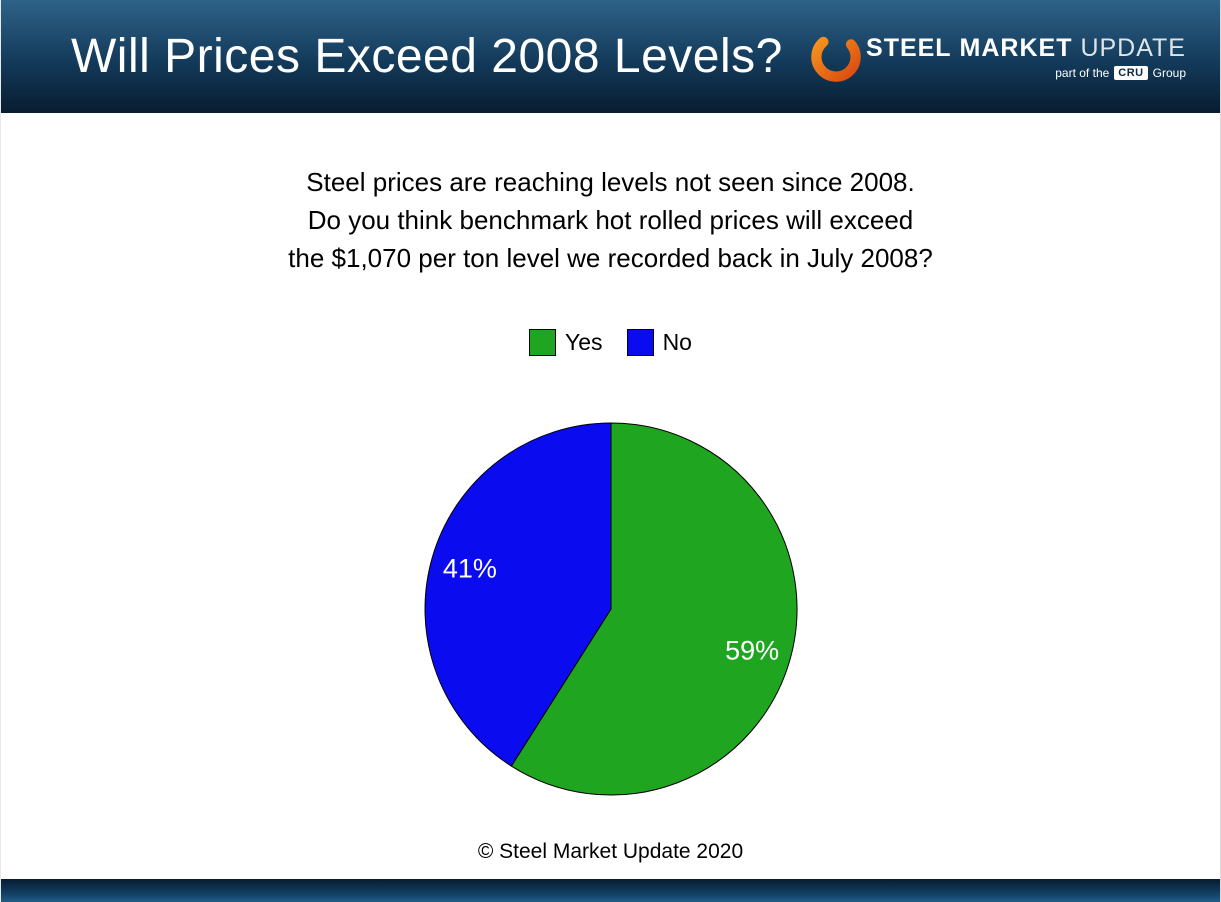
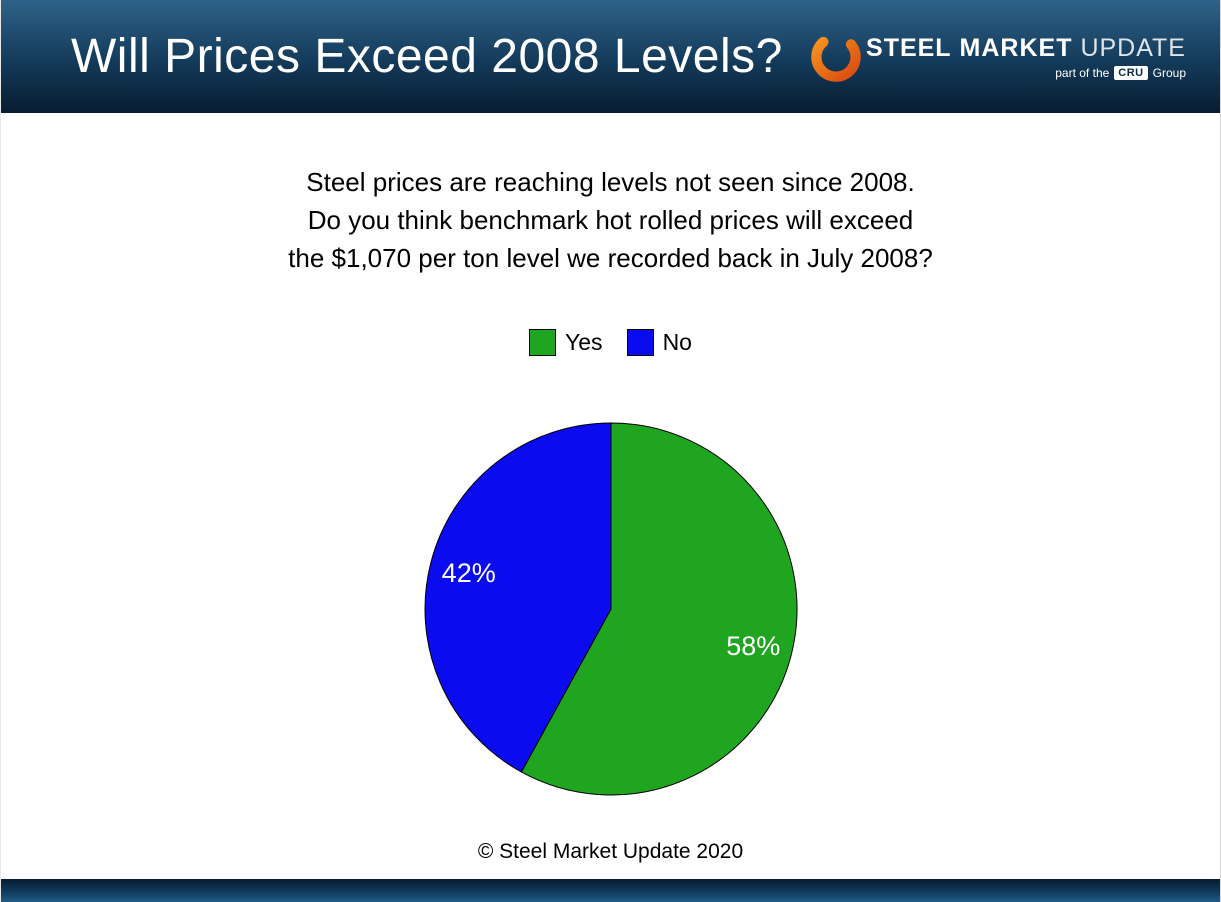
Yes: 59% -> 58%
No: 41% -> 42%
